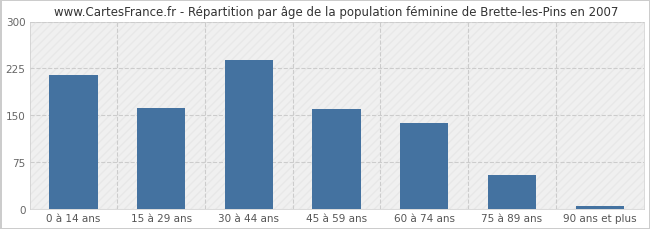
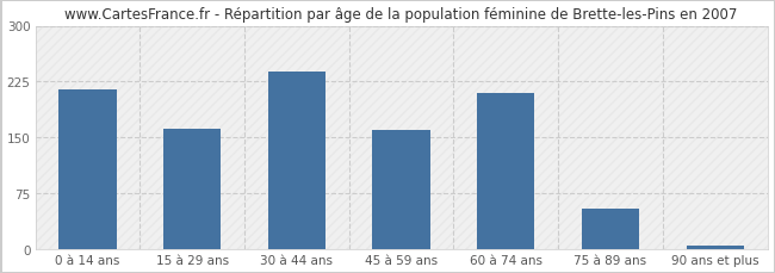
60 à 74 ans: 138 -> 210
